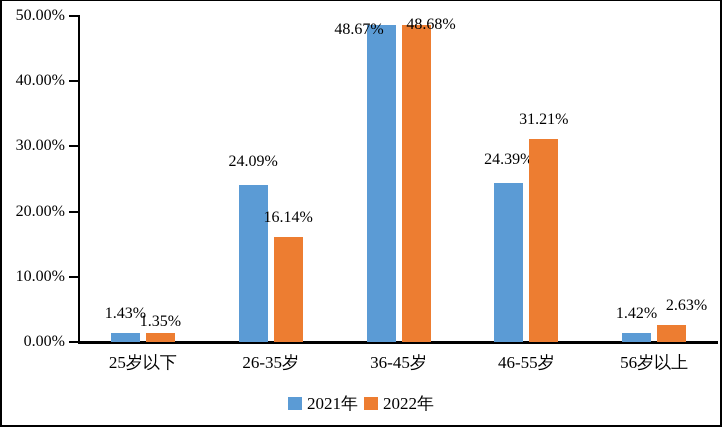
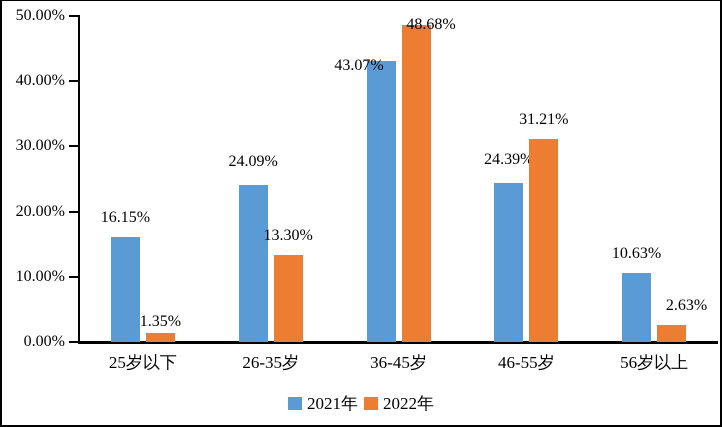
2021年/25岁以下: 1.43% -> 16.15%
2022年/26-35岁: 16.14% -> 13.30%
2021年/36-45岁: 48.67% -> 43.07%
2021年/56岁以上: 1.42% -> 10.63%
